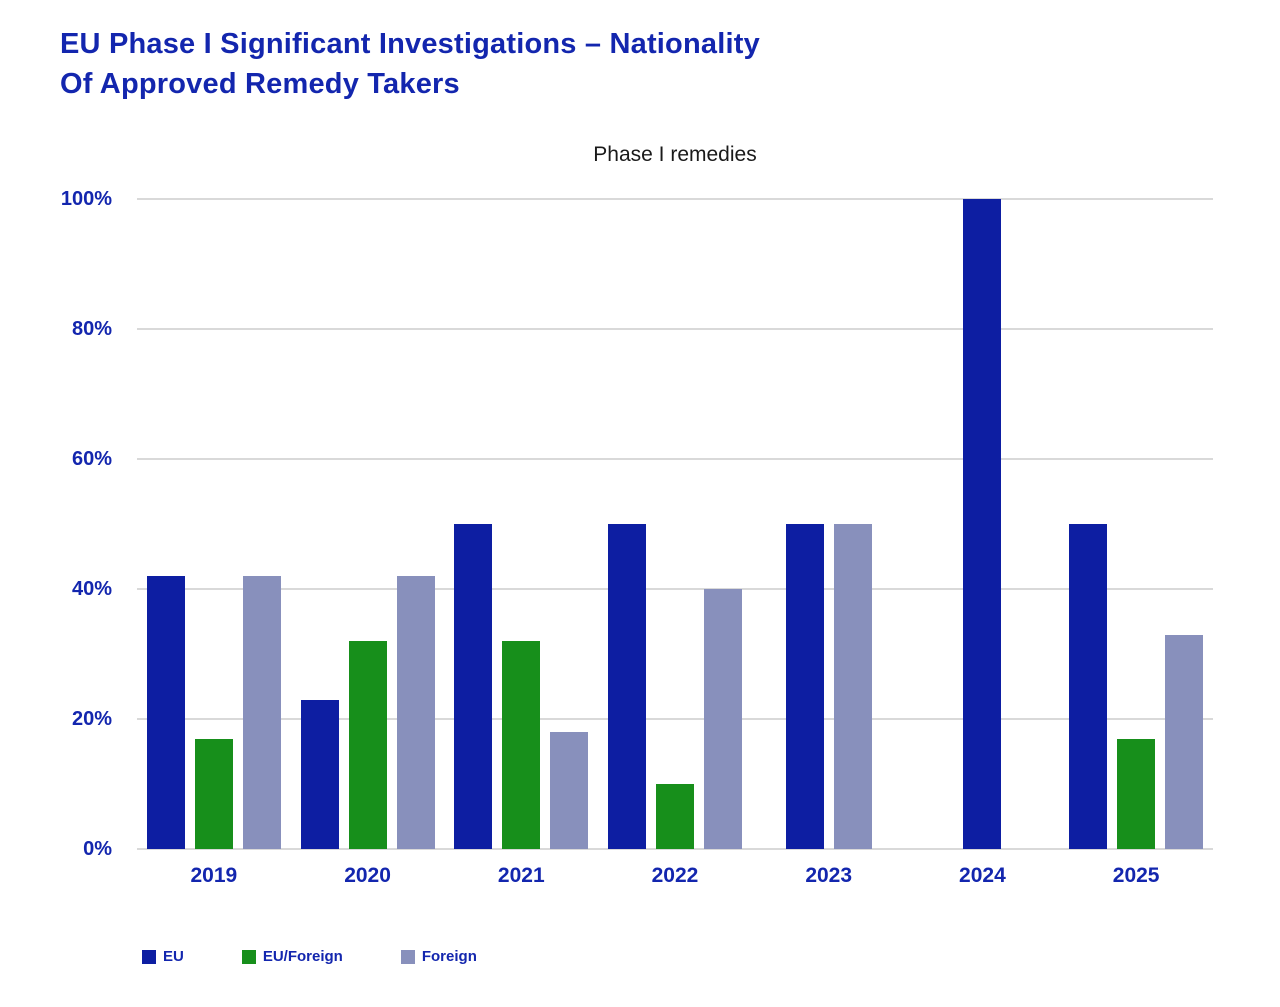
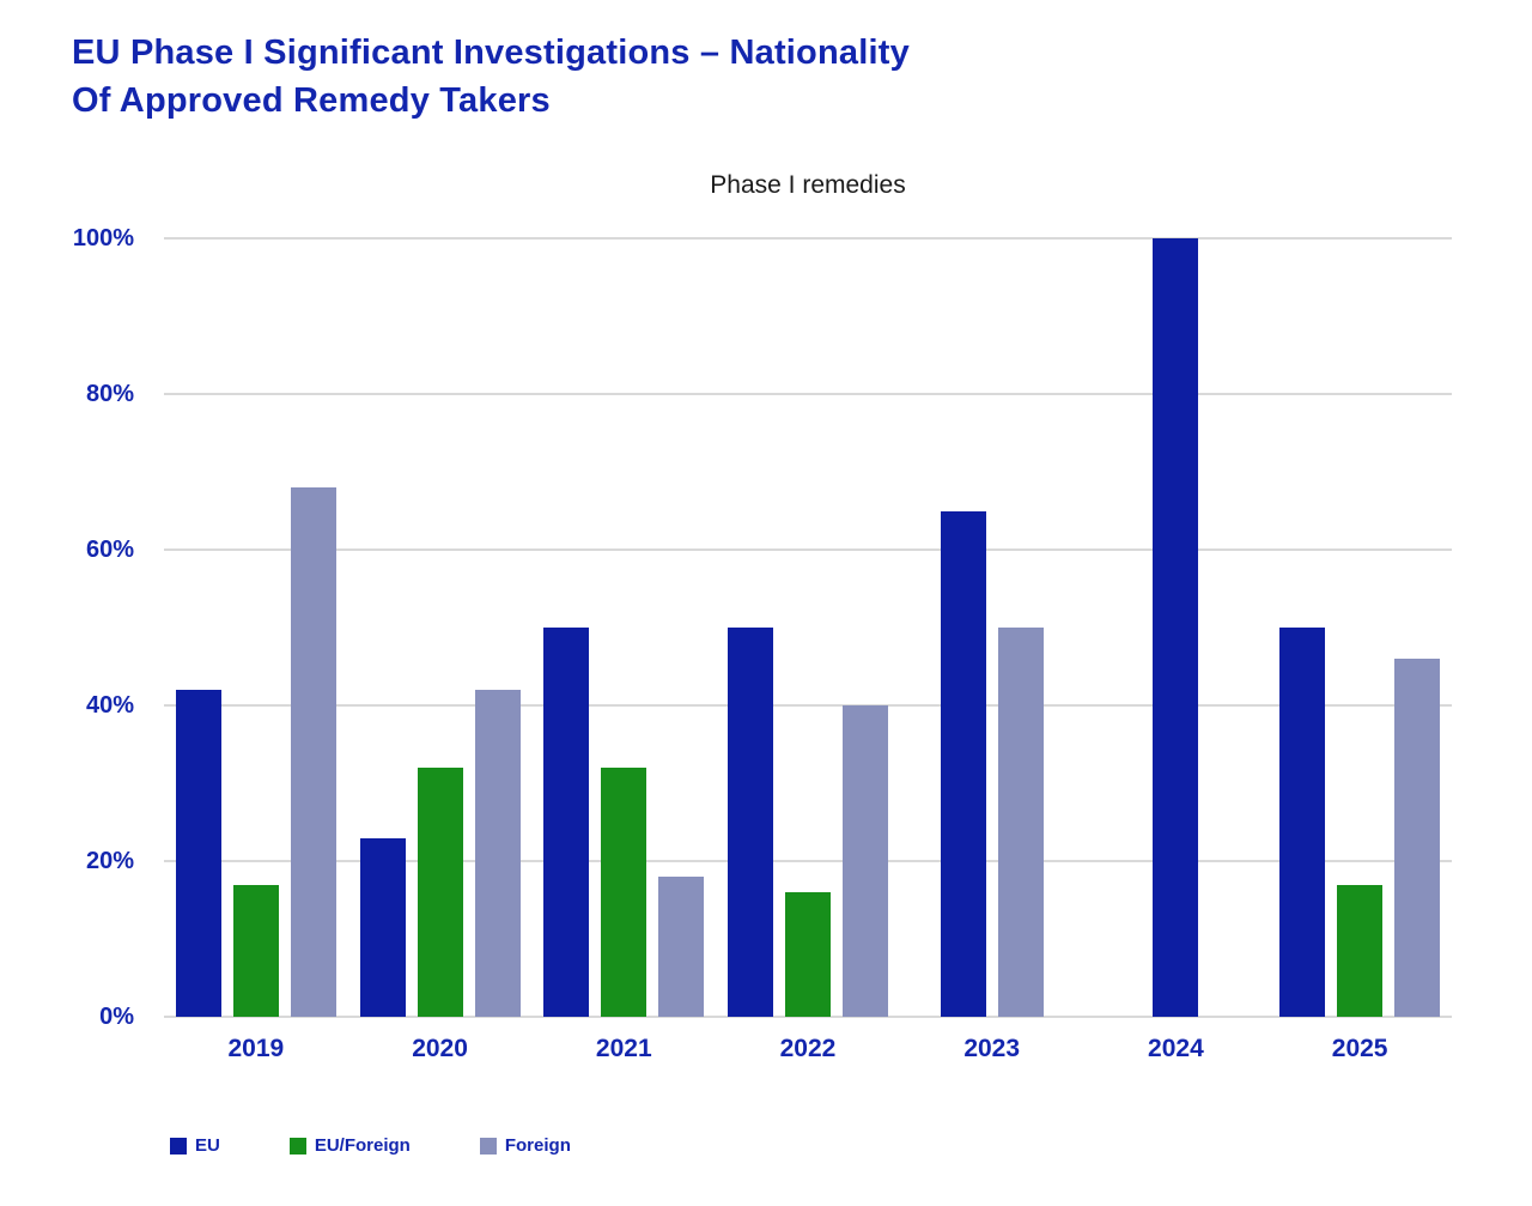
Foreign/2019: 42% -> 68%
EU/Foreign/2022: 10% -> 16%
EU/2023: 50% -> 65%
Foreign/2025: 33% -> 46%
